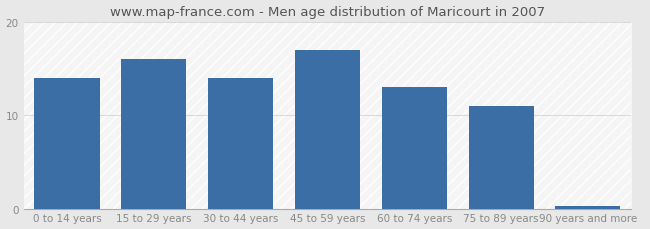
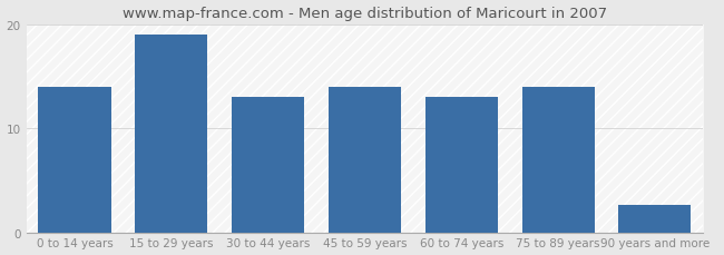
15 to 29 years: 16.0 -> 19.0
30 to 44 years: 14.0 -> 13.0
45 to 59 years: 17.0 -> 14.0
75 to 89 years: 11.0 -> 14.0
90 years and more: 0.3 -> 2.6
